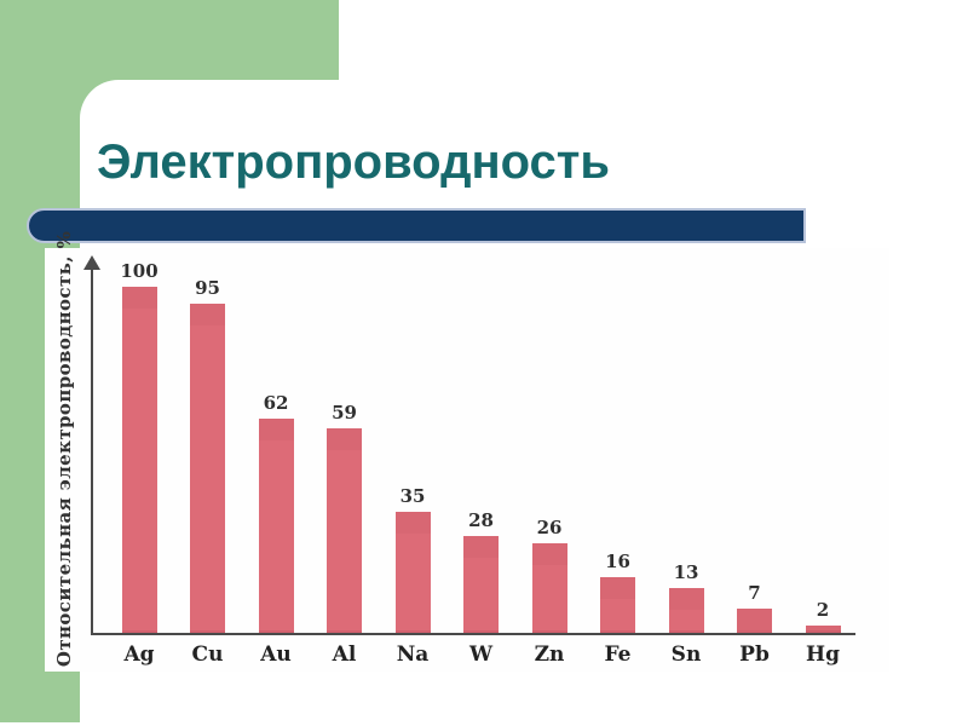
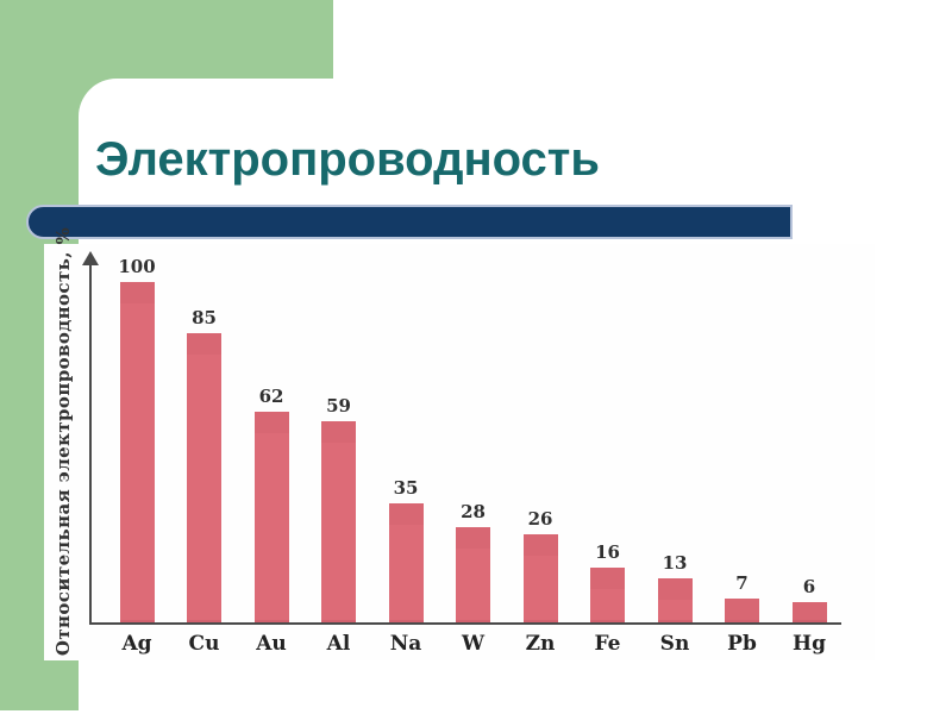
Cu: 95 -> 85
Hg: 2 -> 6
